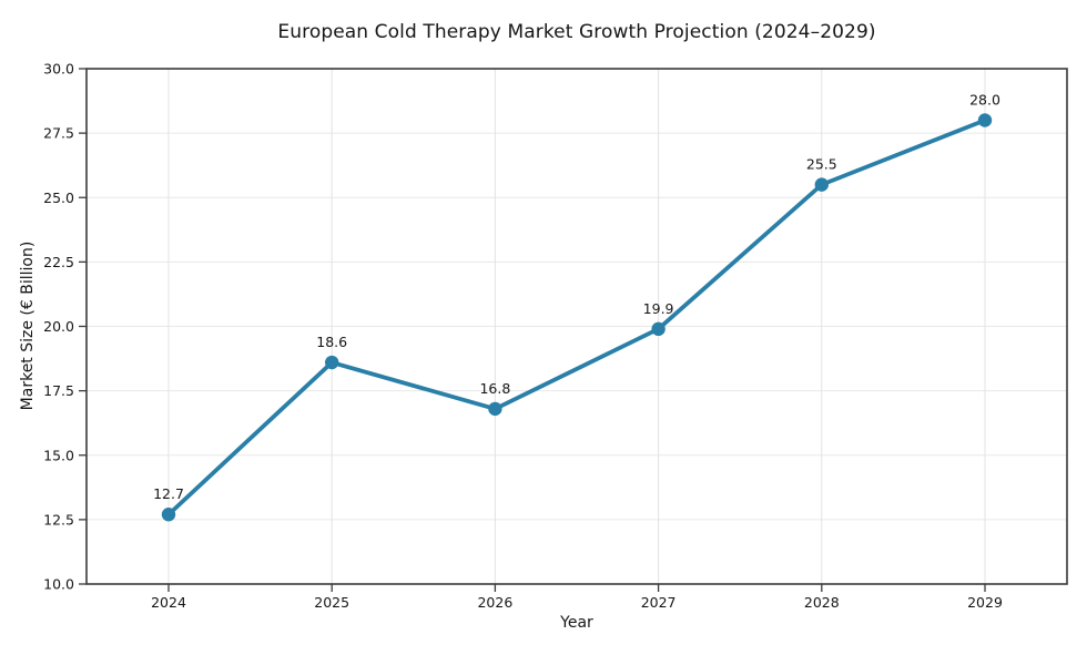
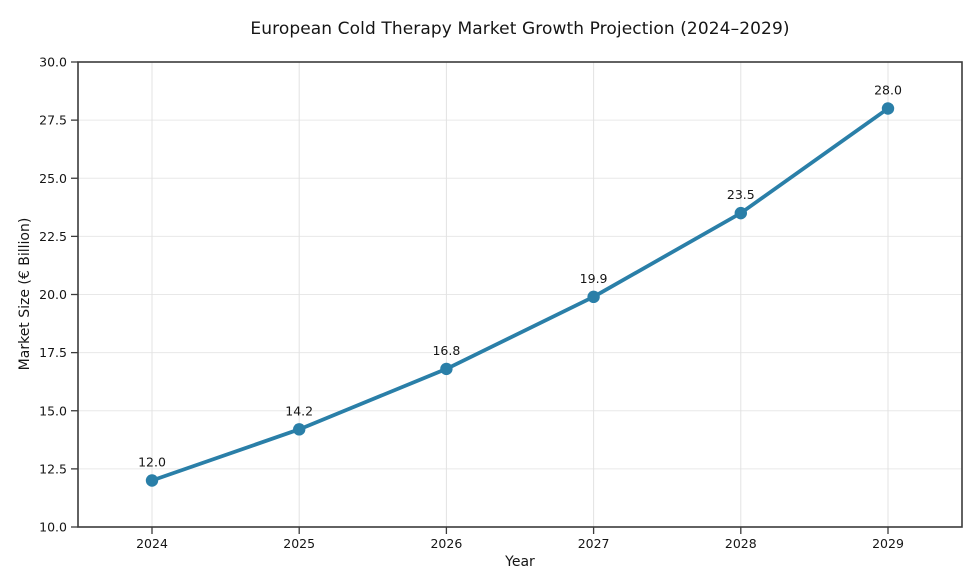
2024: 12.7 -> 12.0
2025: 18.6 -> 14.2
2028: 25.5 -> 23.5
